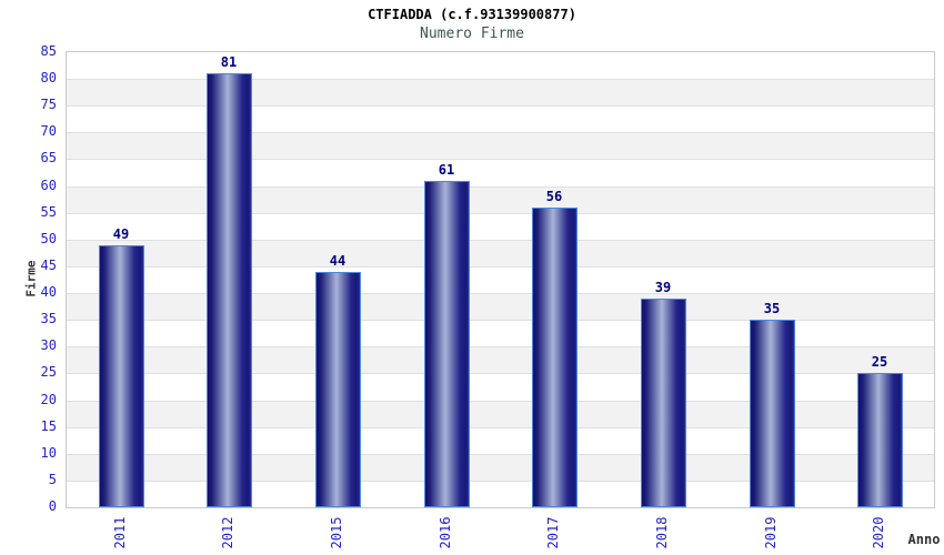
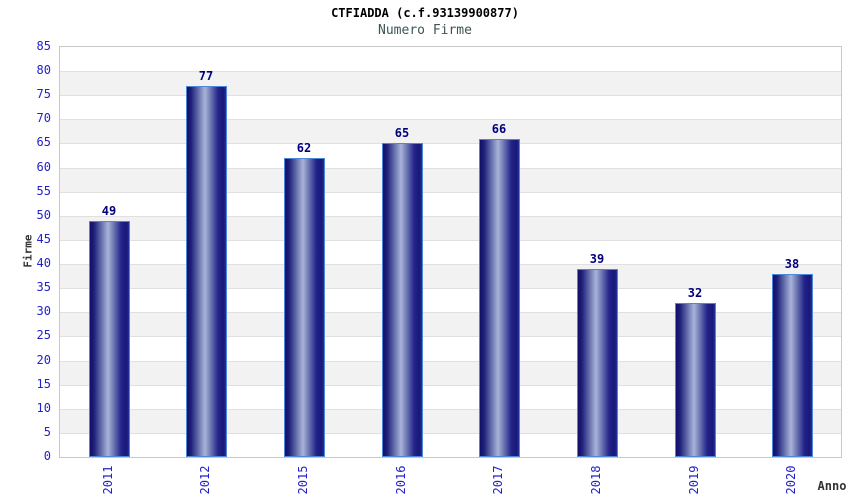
2012: 81 -> 77
2015: 44 -> 62
2016: 61 -> 65
2017: 56 -> 66
2019: 35 -> 32
2020: 25 -> 38
